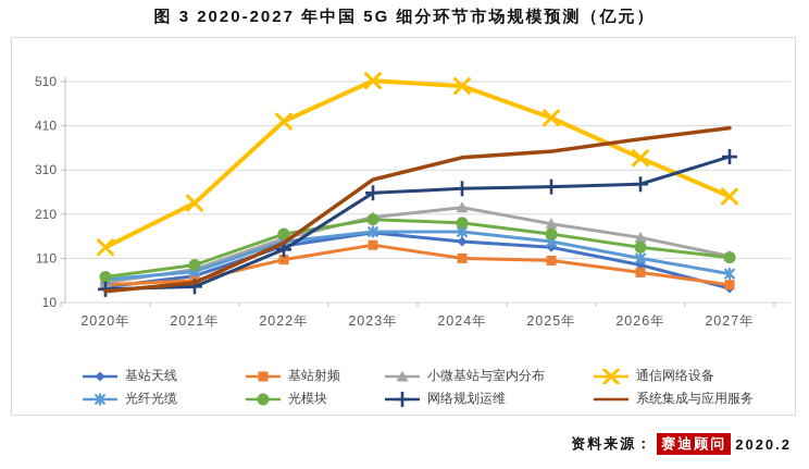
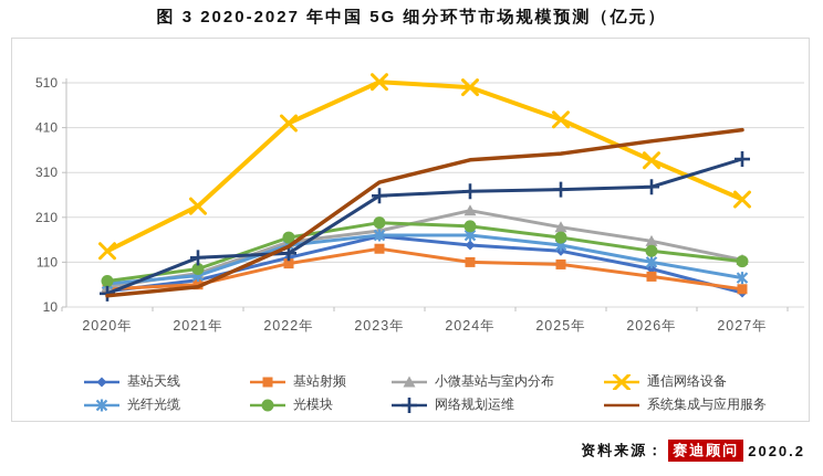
网络规划运维/2021年: 50 -> 120
基站天线/2022年: 140 -> 120
小微基站与室内分布/2023年: 200 -> 180
